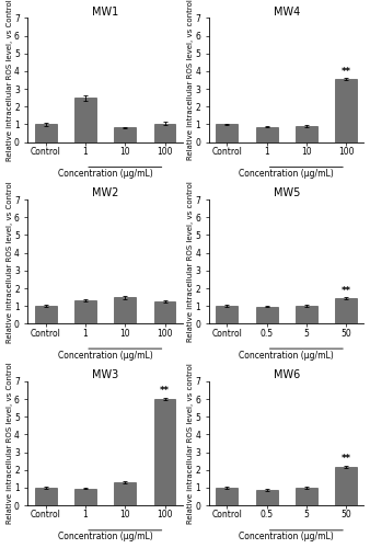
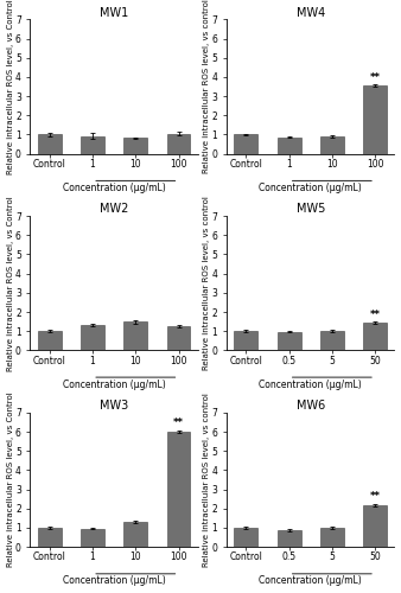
MW1/1: 2.5 -> 0.9
